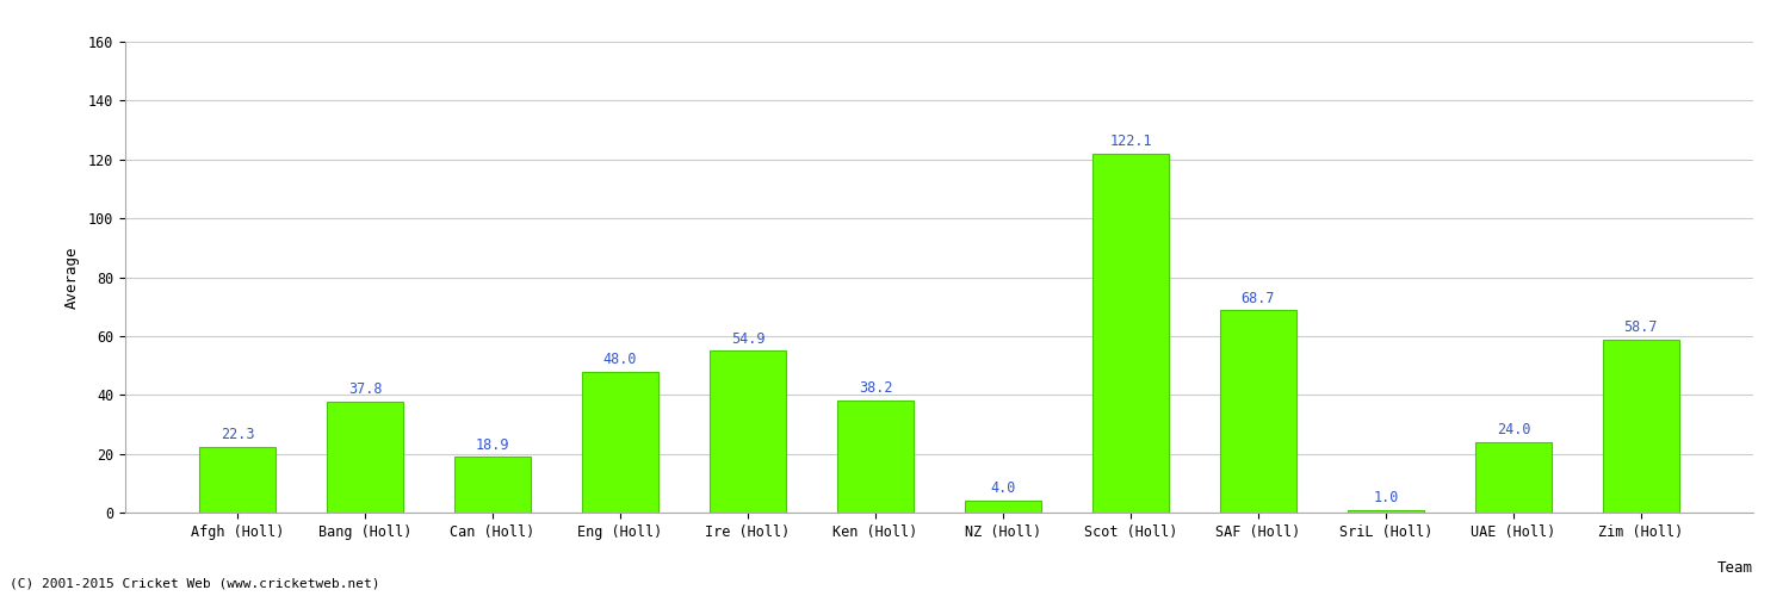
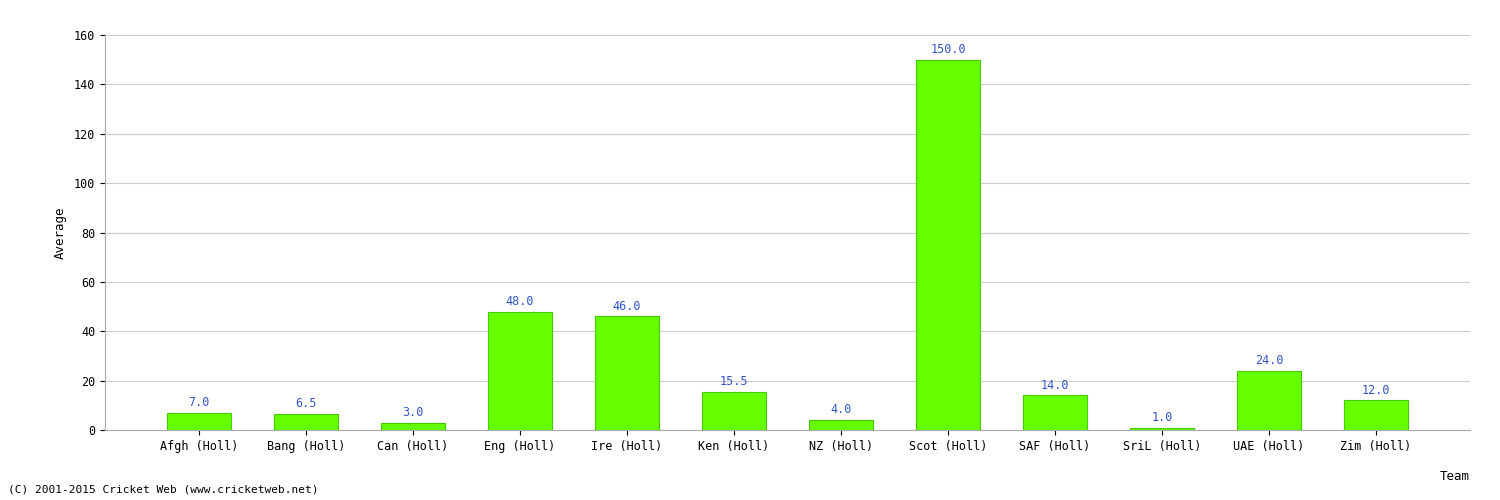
Afgh (Holl): 22.3 -> 7.0
Bang (Holl): 37.8 -> 6.5
Can (Holl): 18.9 -> 3.0
Ire (Holl): 54.9 -> 46.0
Ken (Holl): 38.2 -> 15.5
Scot (Holl): 122.1 -> 150.0
SAF (Holl): 68.7 -> 14.0
Zim (Holl): 58.7 -> 12.0
